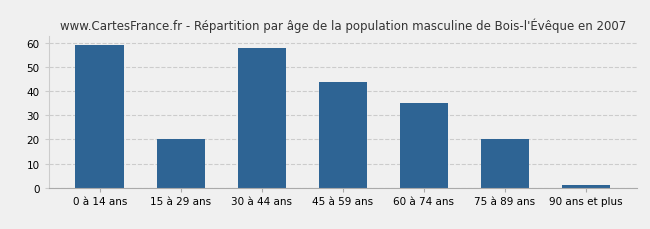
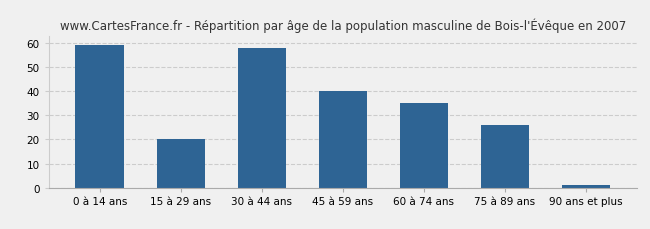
45 à 59 ans: 44 -> 40
75 à 89 ans: 20 -> 26
